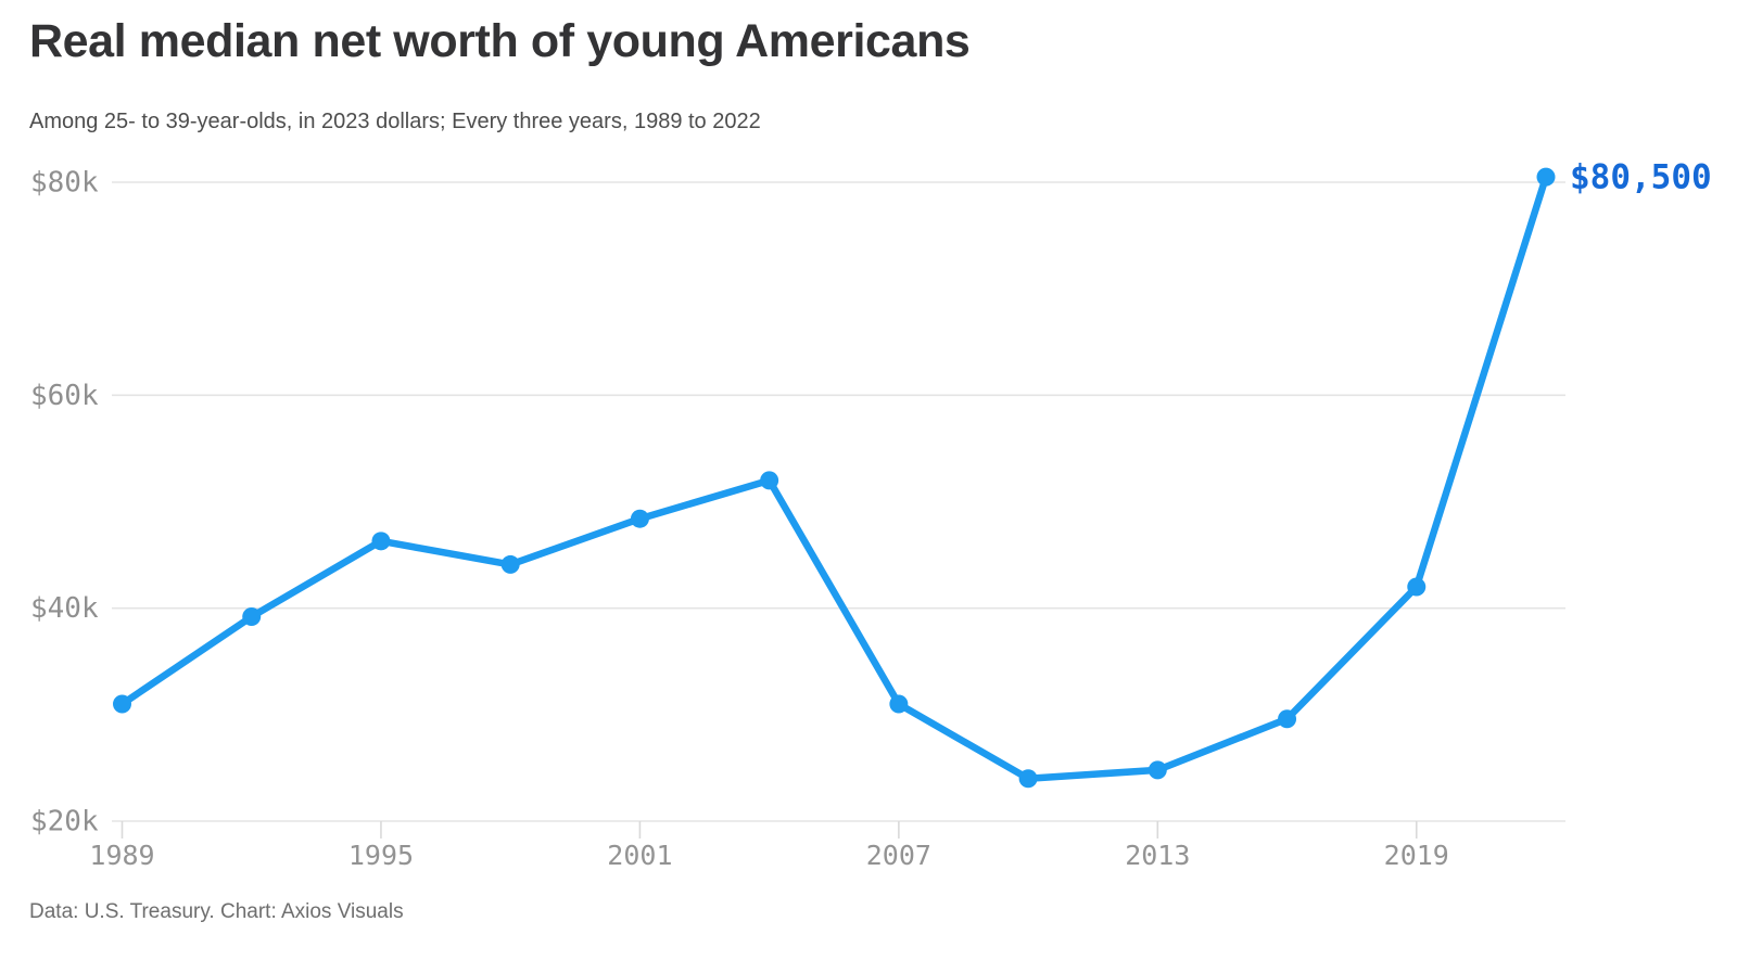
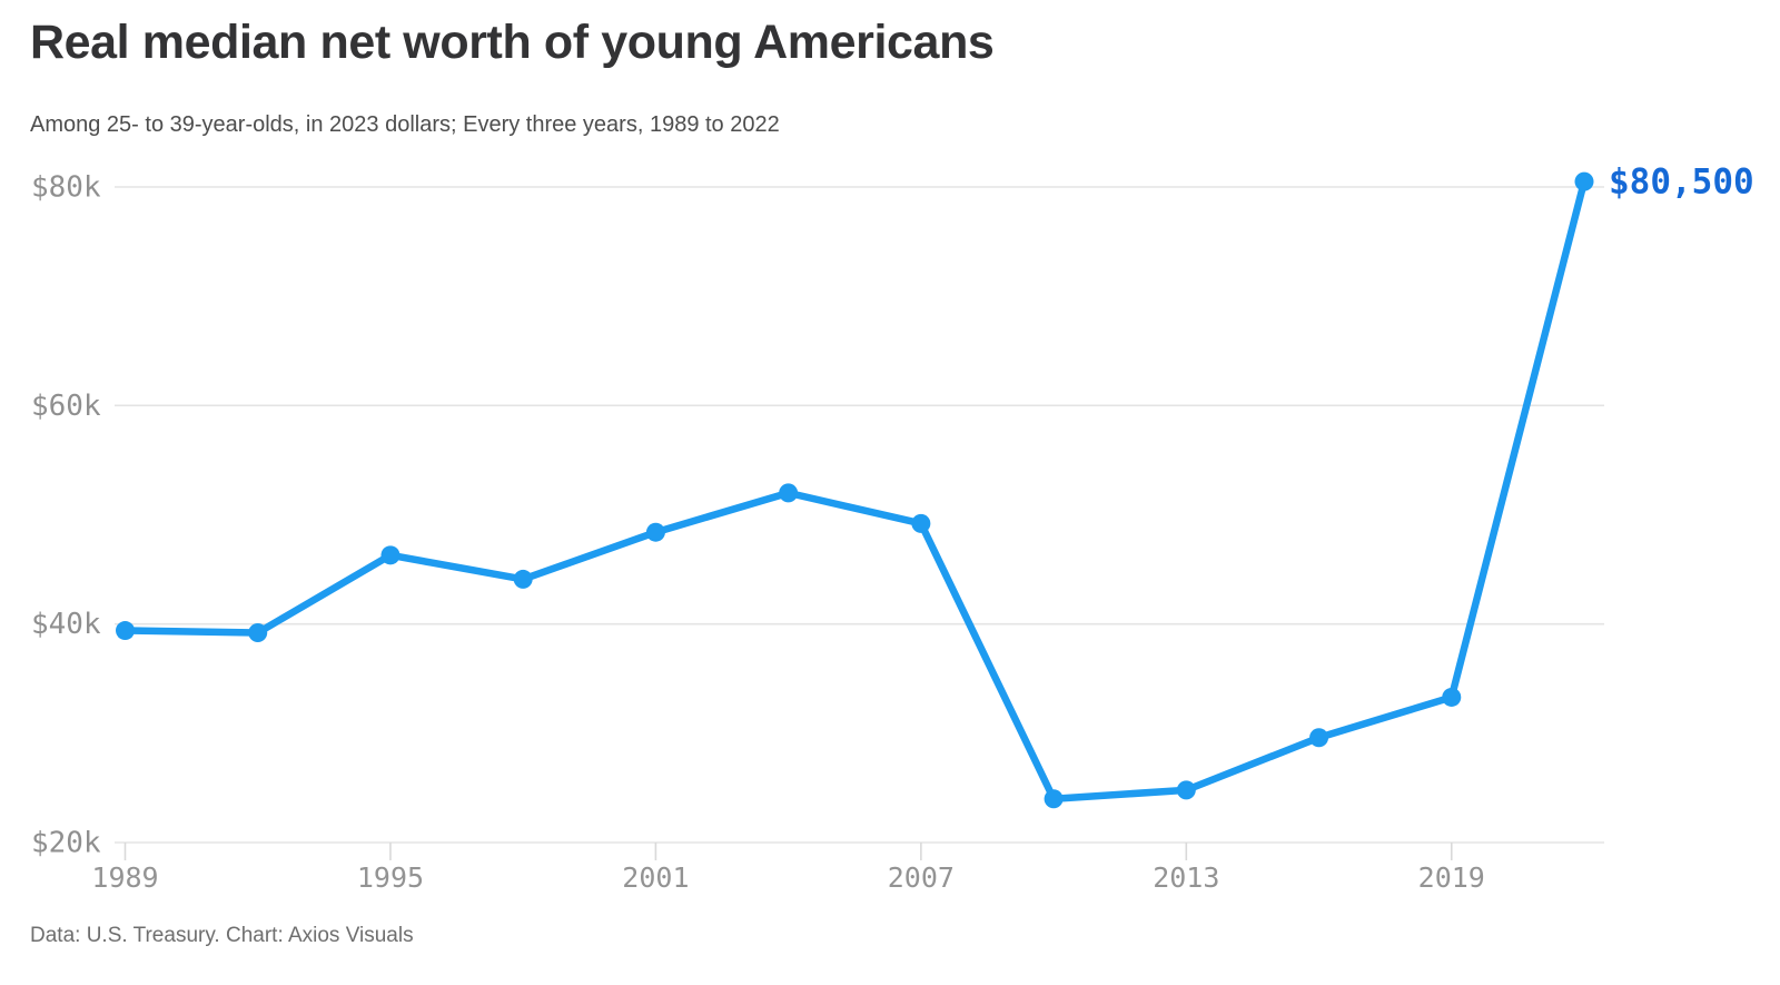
1989: $31k -> $39k
2007: $31k -> $49k
2019: $42k -> $33k
